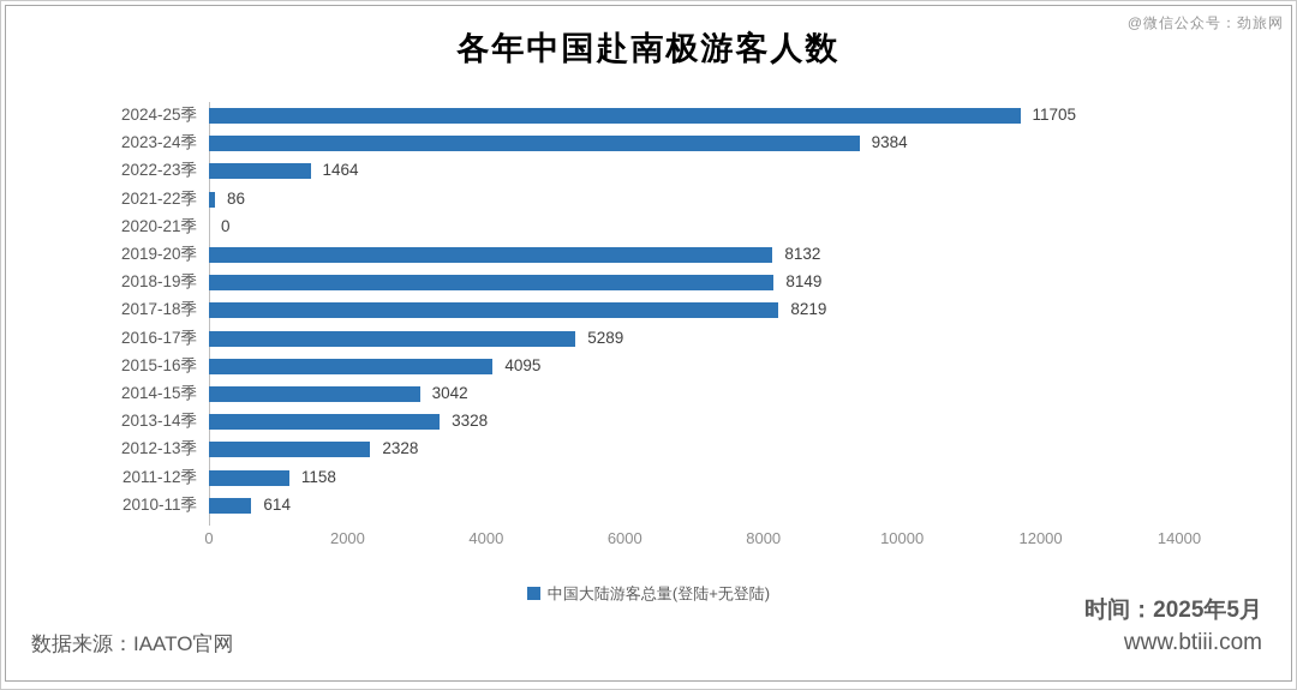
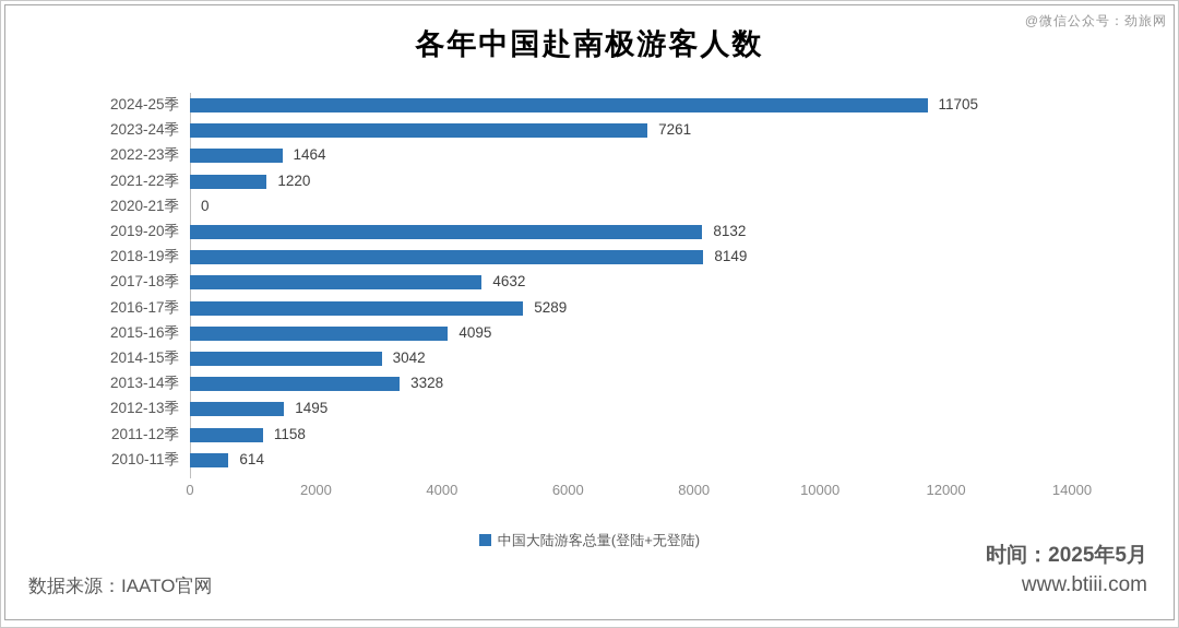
2023-24季: 9384 -> 7261
2021-22季: 86 -> 1220
2017-18季: 8219 -> 4632
2012-13季: 2328 -> 1495
